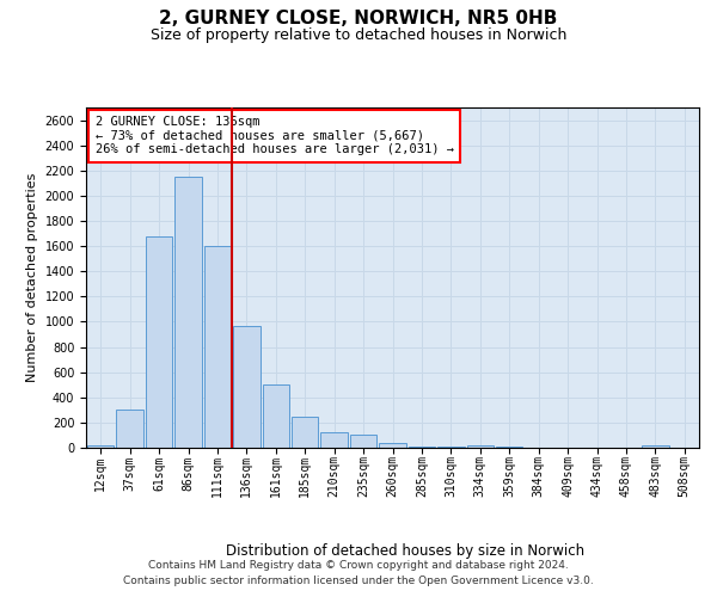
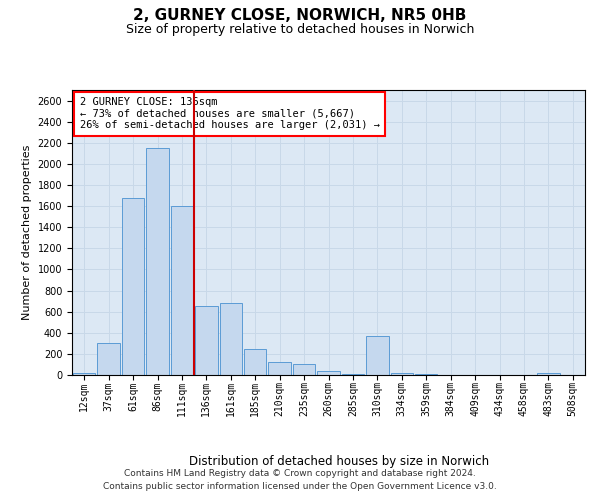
136sqm: 970 -> 650
161sqm: 500 -> 680
310sqm: 0 -> 370
